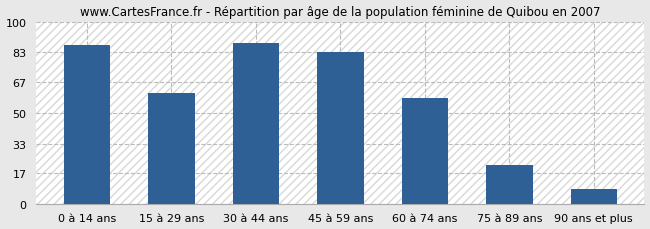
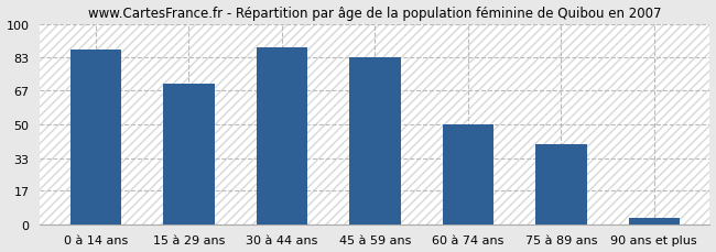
15 à 29 ans: 61 -> 70
60 à 74 ans: 58 -> 50
75 à 89 ans: 21 -> 40
90 ans et plus: 8 -> 3
